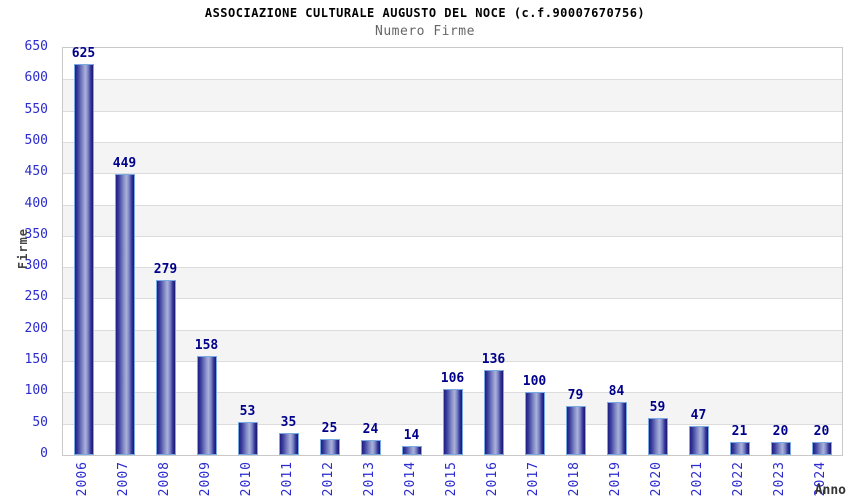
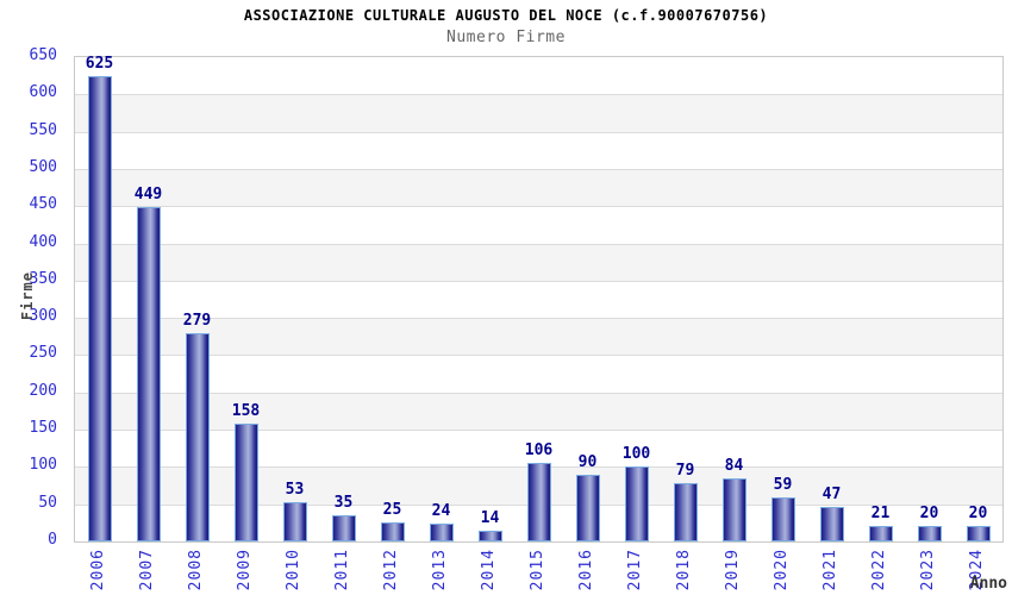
2016: 136 -> 90
